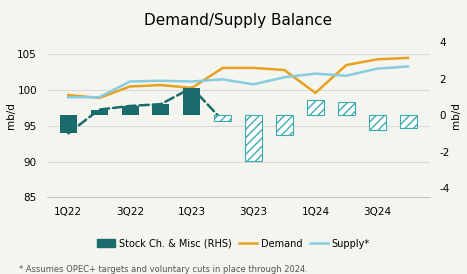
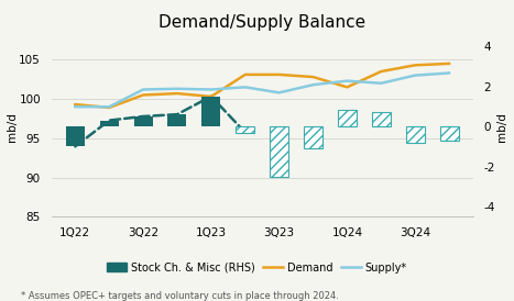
Demand/1Q24: 99.6 -> 101.5
